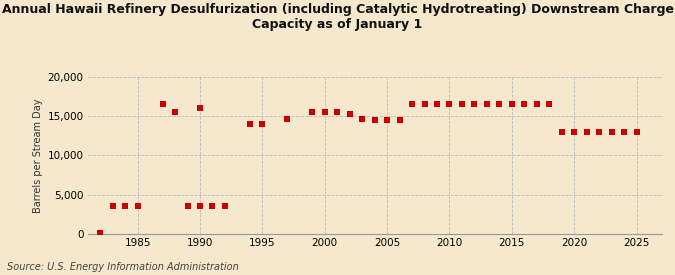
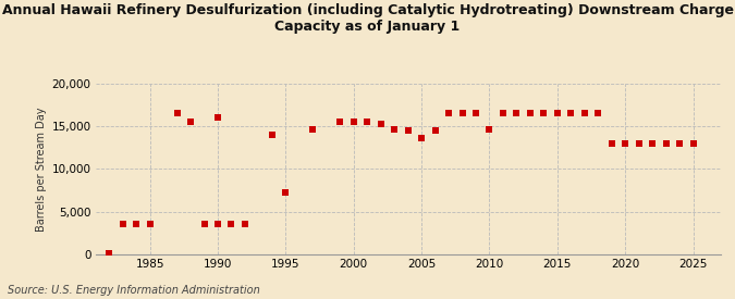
1995: 14,000 -> 7,200
2005: 14,500 -> 13,600
2010: 16,500 -> 14,600
